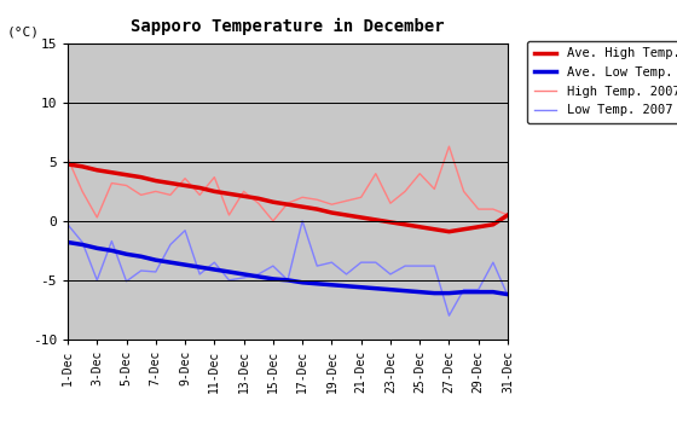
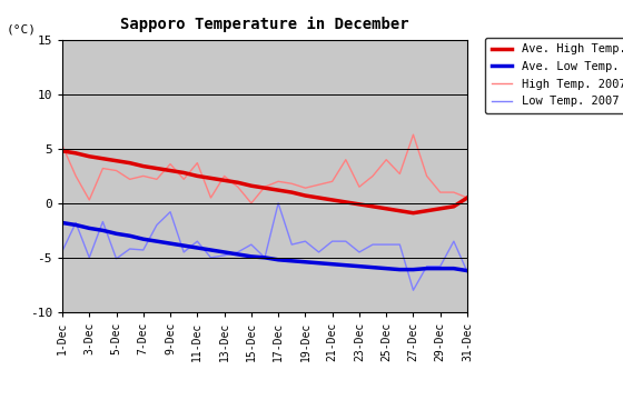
Low Temp. 2007/1-Dec: -0.3 -> -4.4
